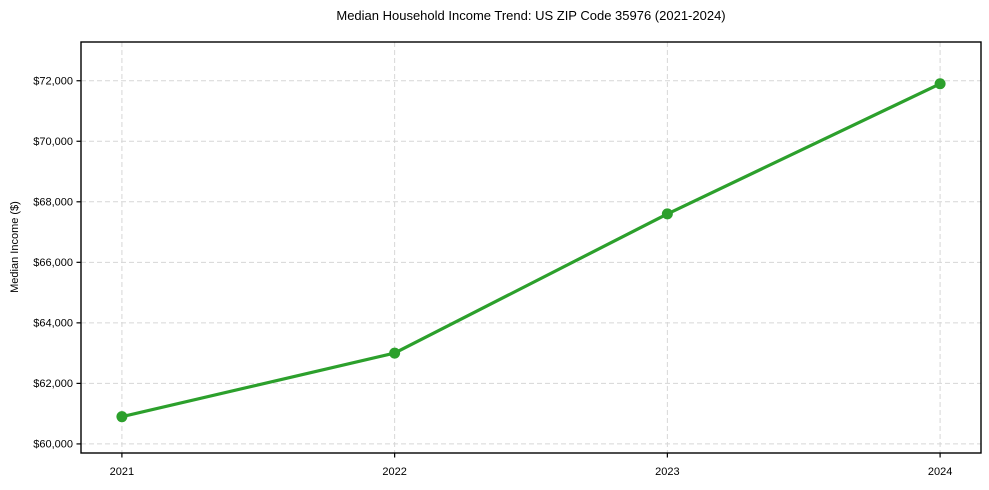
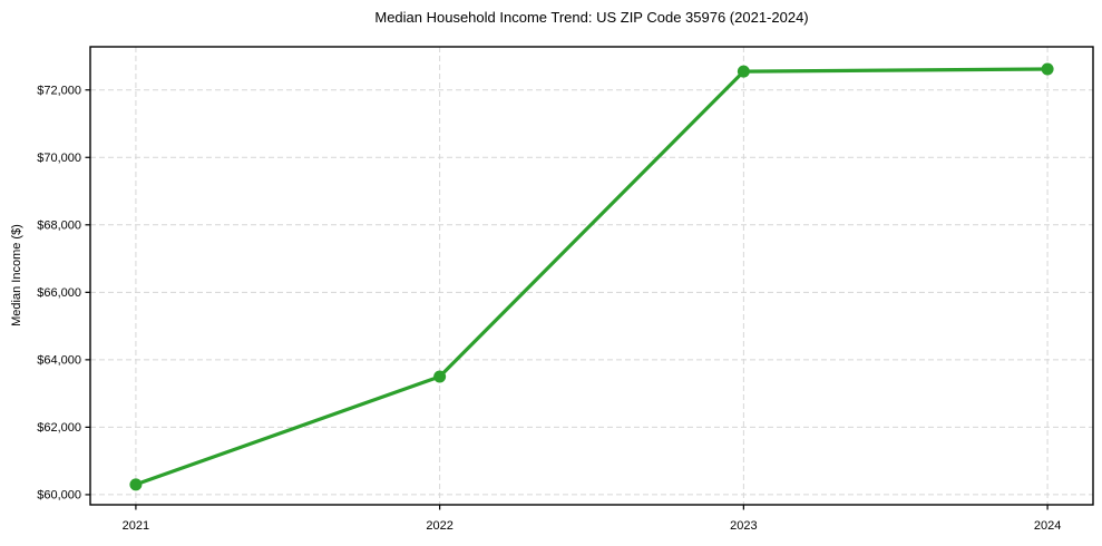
2021: $60900 -> $60300
2022: $63000 -> $63500
2023: $67600 -> $72600
2024: $71900 -> $72600
